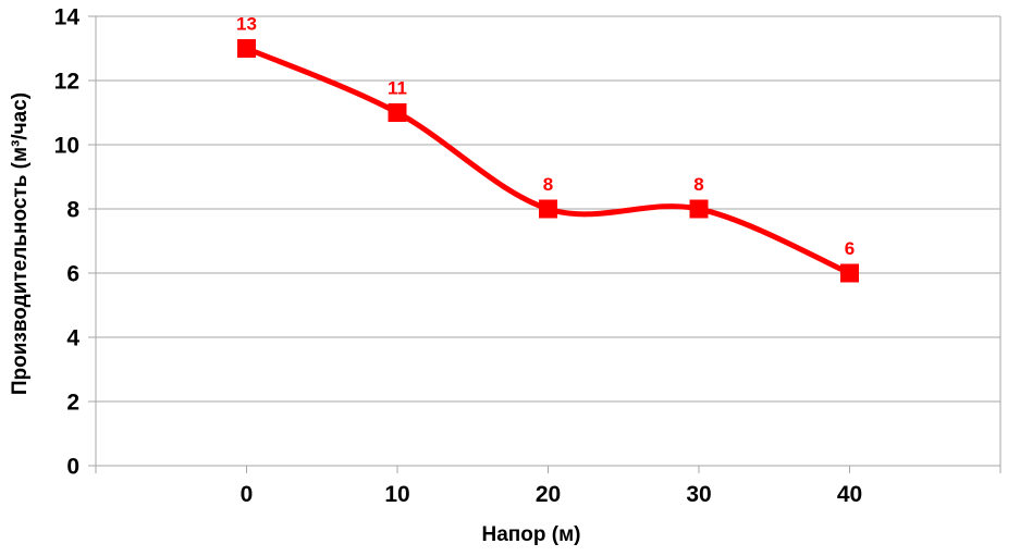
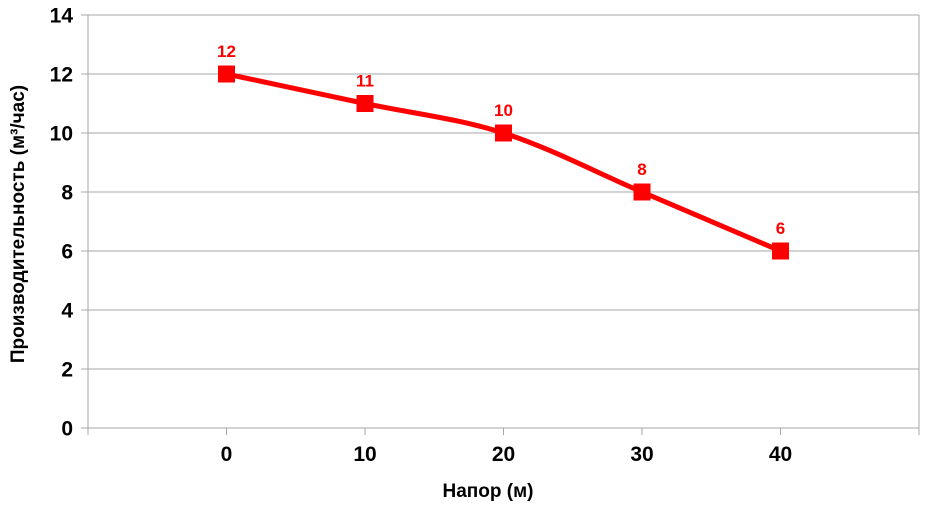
0: 13 -> 12
20: 8 -> 10
